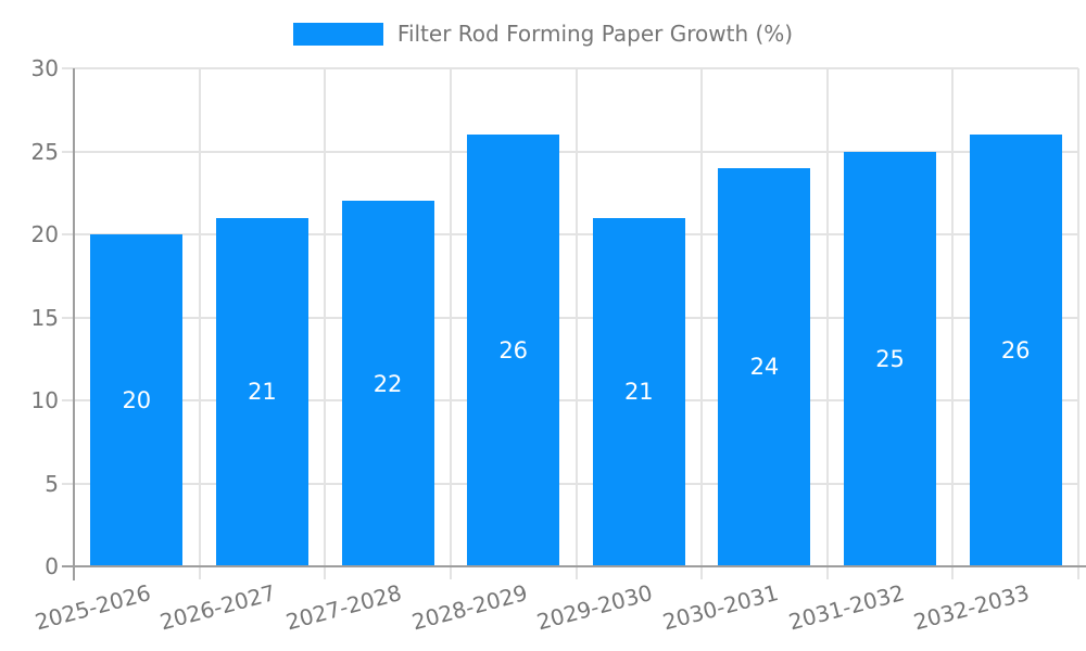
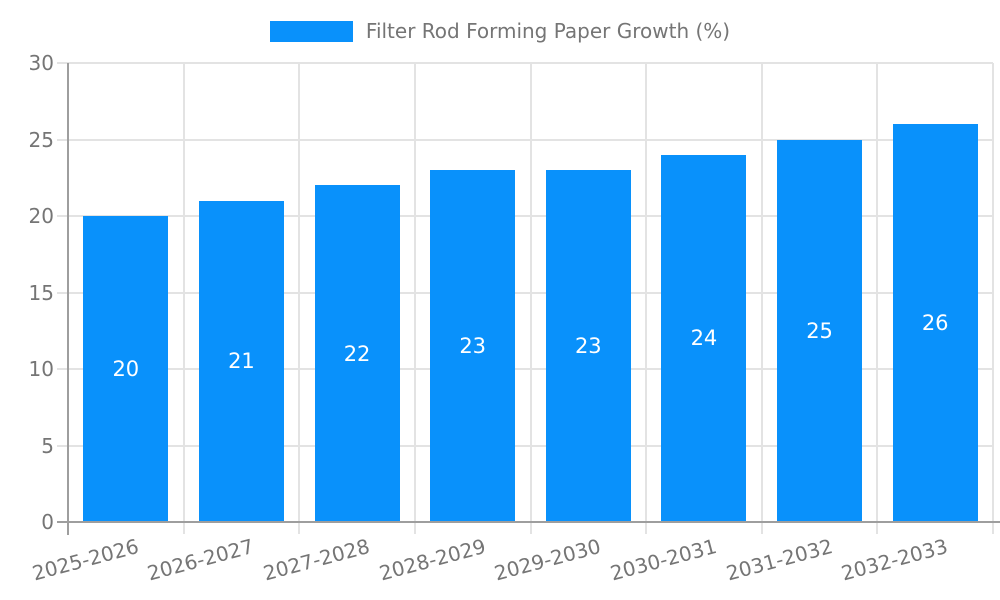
2028-2029: 26 -> 23
2029-2030: 21 -> 23
